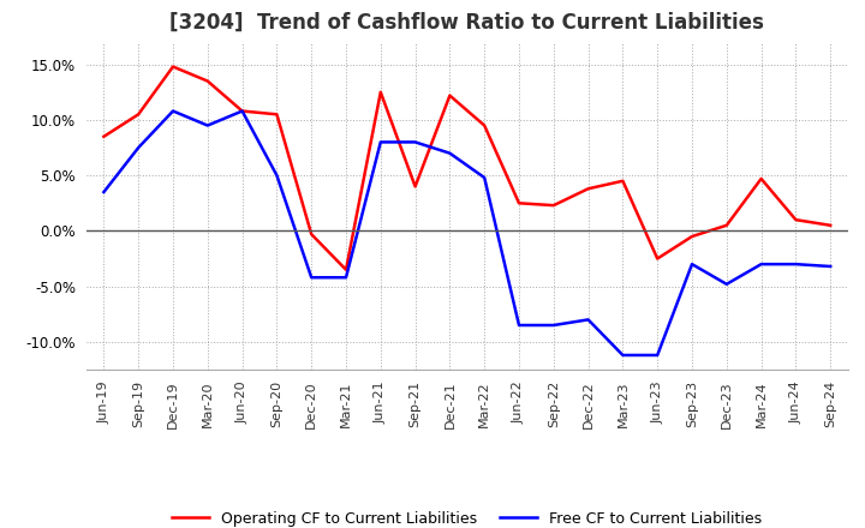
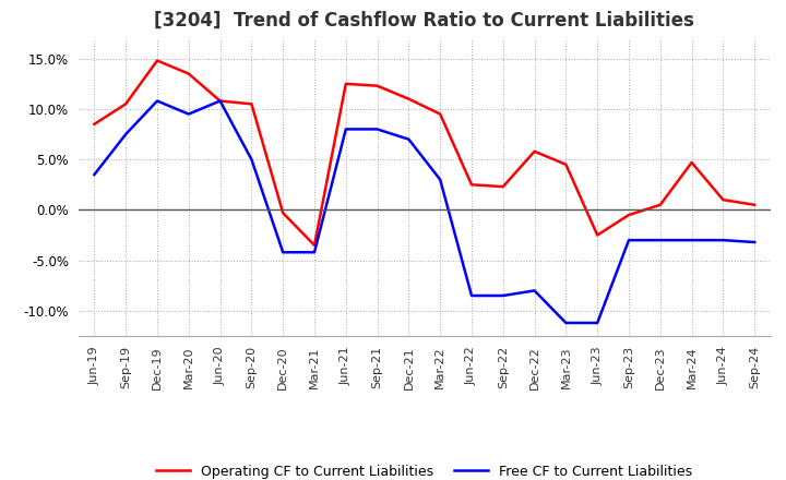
Operating CF to Current Liabilities/Sep-21: 4.0% -> 12.3%
Operating CF to Current Liabilities/Dec-21: 12.2% -> 11.0%
Free CF to Current Liabilities/Mar-22: 4.8% -> 3.0%
Operating CF to Current Liabilities/Dec-22: 3.8% -> 5.8%
Free CF to Current Liabilities/Dec-23: -4.8% -> -3.0%
